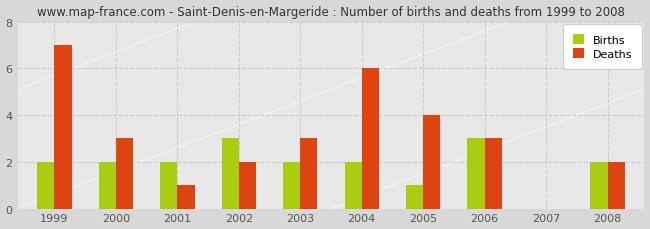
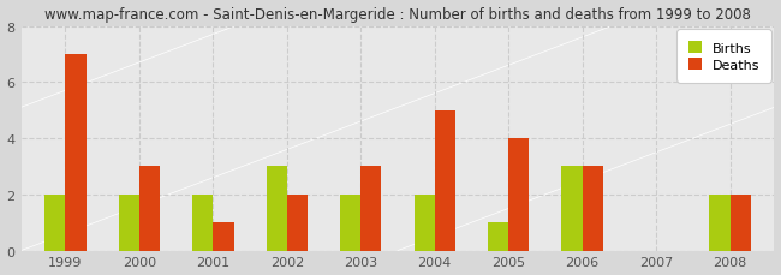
Deaths/2004: 6 -> 5
